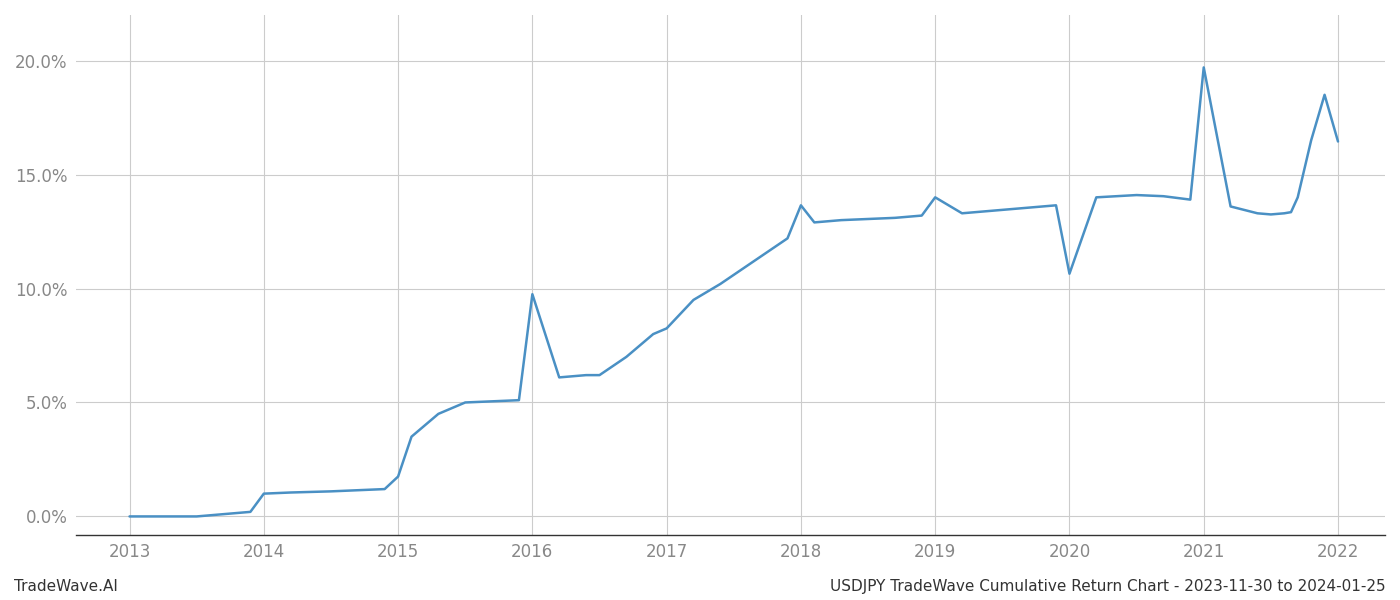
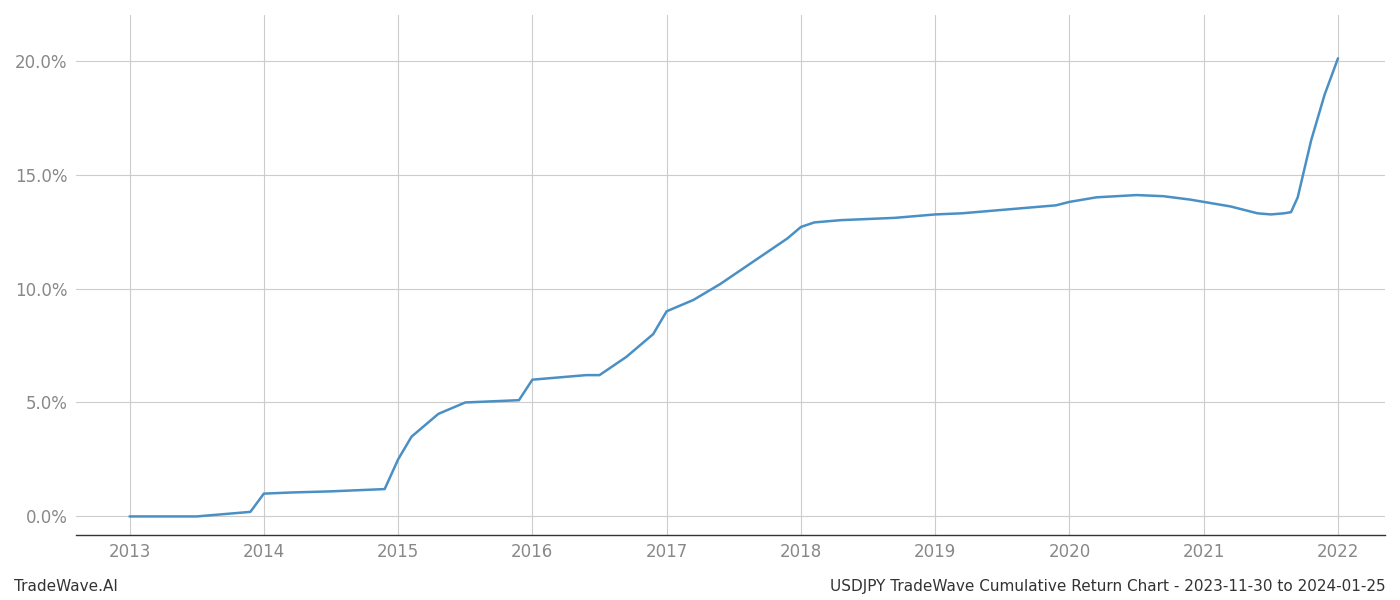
2015: 1.75% -> 2.50%
2016: 9.75% -> 6.00%
2017: 8.25% -> 9.00%
2018: 13.65% -> 12.70%
2019: 14.00% -> 13.25%
2020: 10.65% -> 13.80%
2021: 19.70% -> 13.80%
2022: 16.45% -> 20.10%
